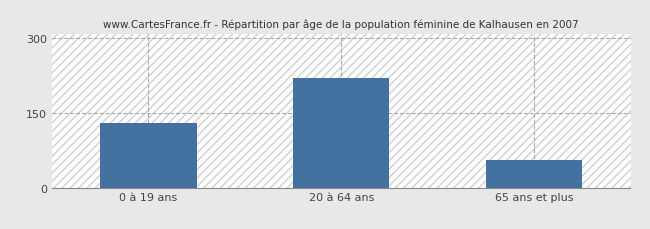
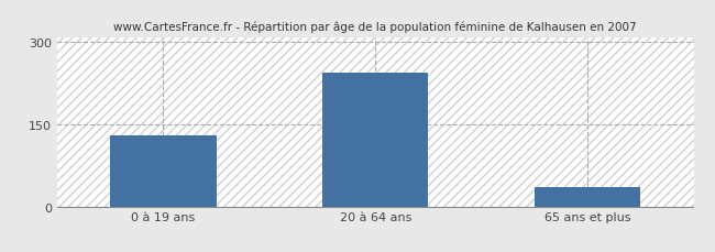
20 à 64 ans: 220 -> 245
65 ans et plus: 55 -> 35
